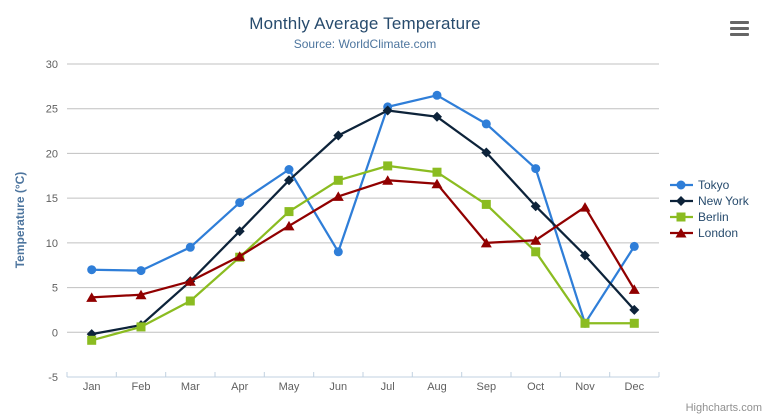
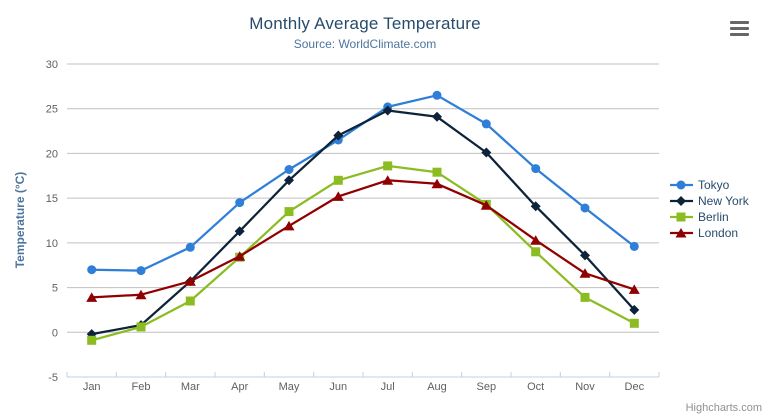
Tokyo/Jun: 9 -> 22
London/Sep: 10 -> 14
Tokyo/Nov: 1 -> 14
Berlin/Nov: 1 -> 4
London/Nov: 14 -> 7
